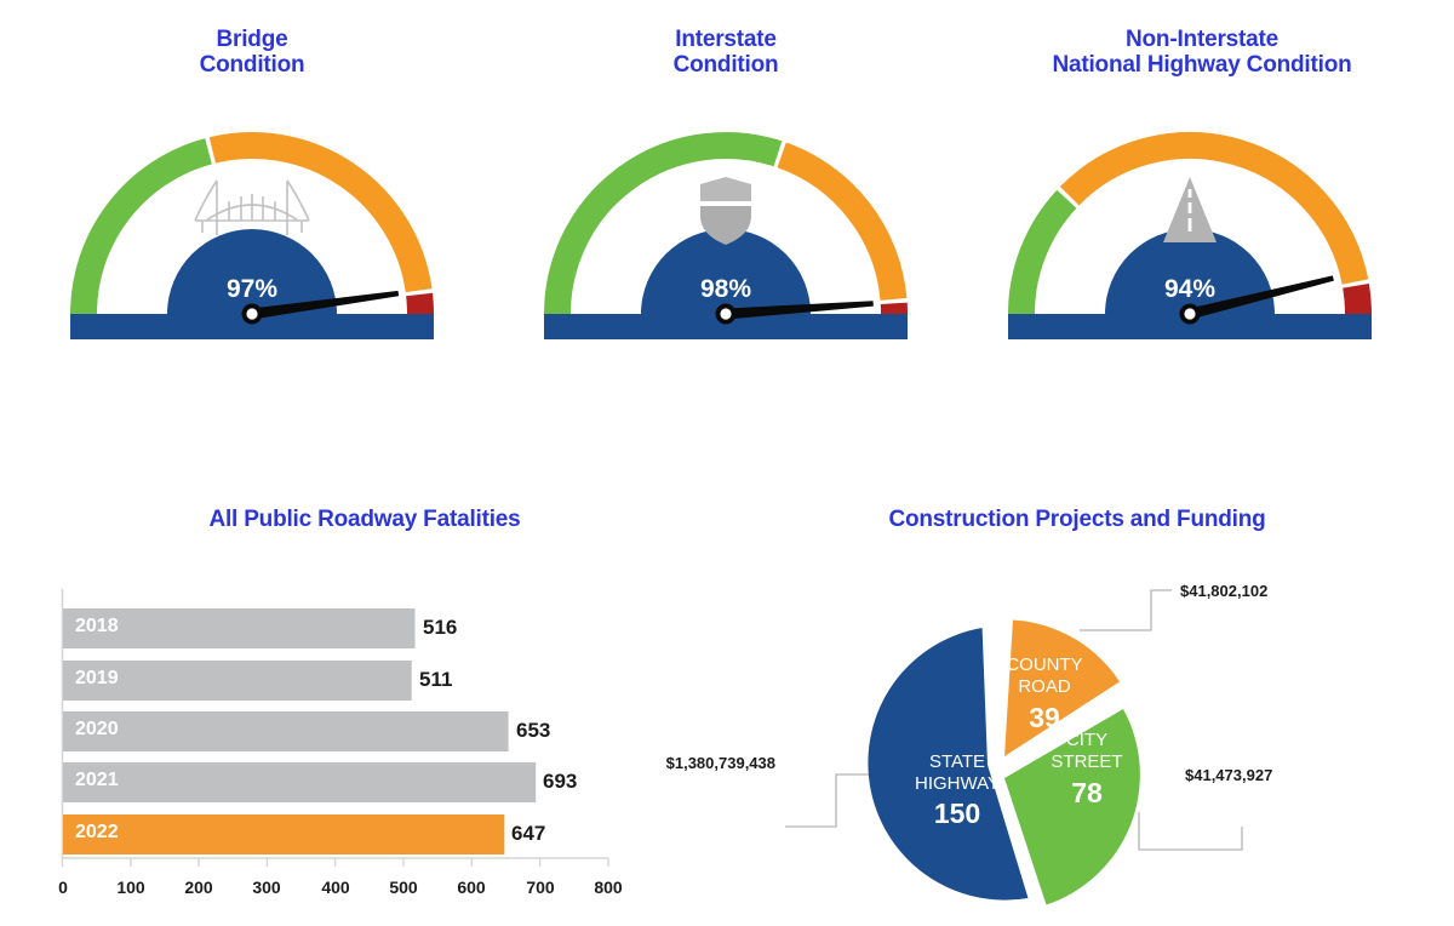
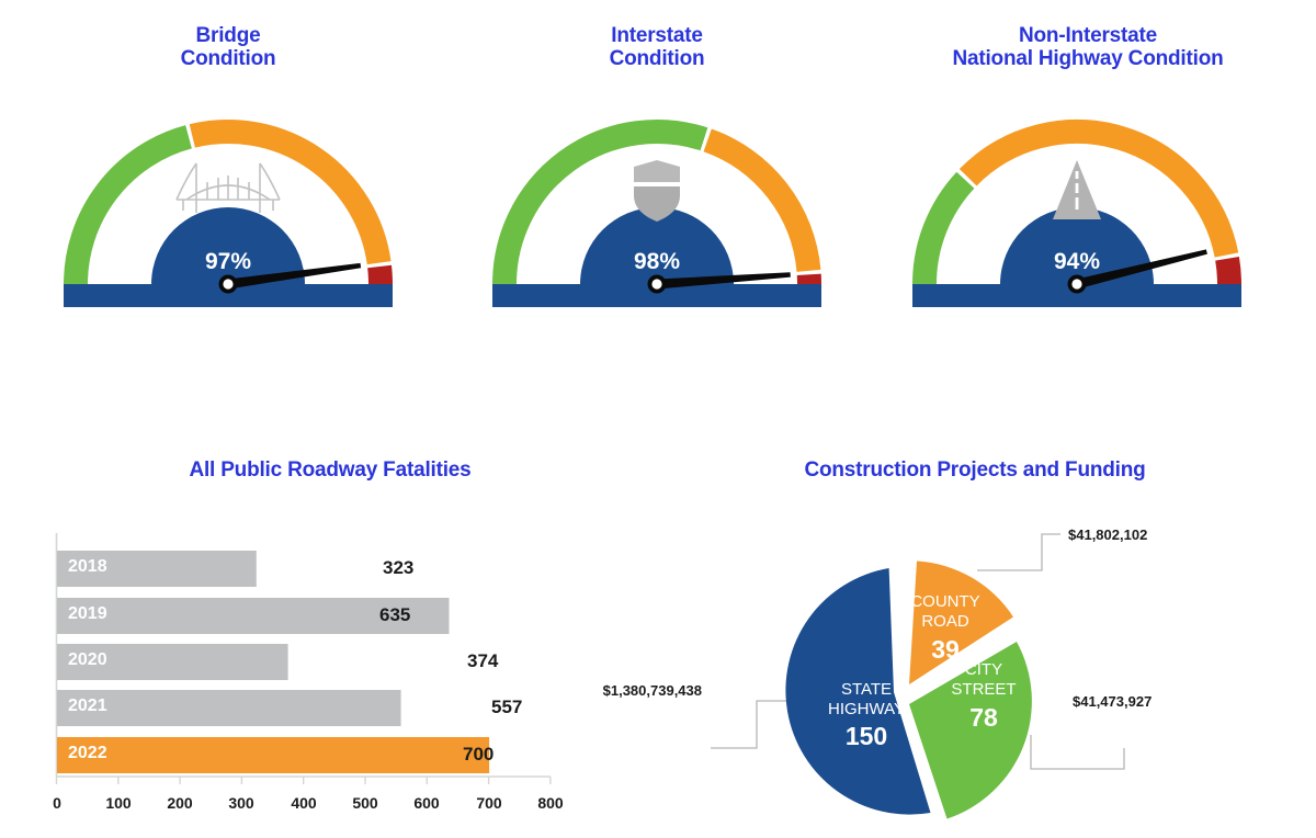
All Public Roadway Fatalities/2018: 516 -> 323
All Public Roadway Fatalities/2019: 511 -> 635
All Public Roadway Fatalities/2020: 653 -> 374
All Public Roadway Fatalities/2021: 693 -> 557
All Public Roadway Fatalities/2022: 647 -> 700
